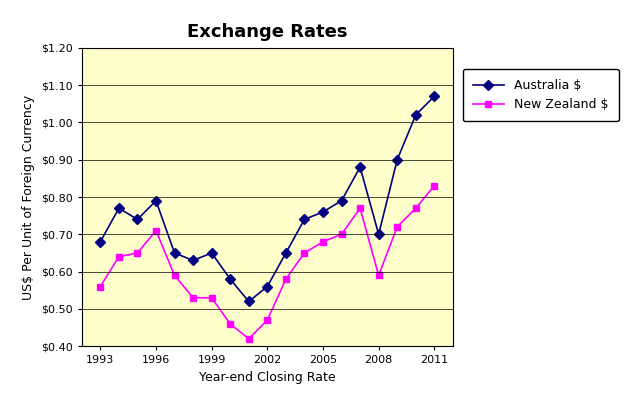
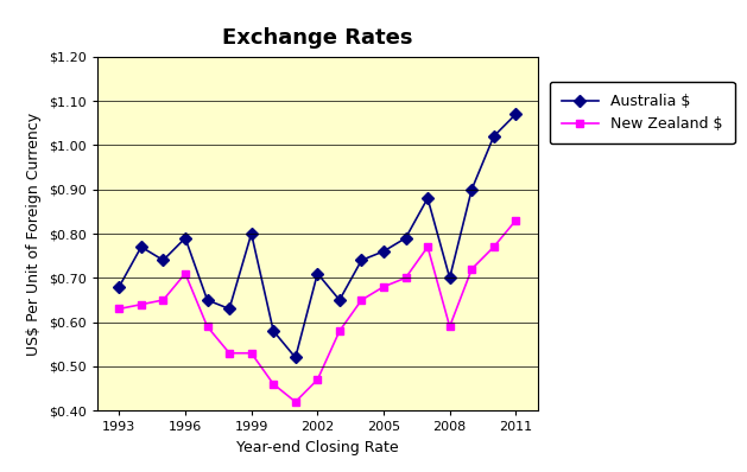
New Zealand $/1993: $0.56 -> $0.63
Australia $/1999: $0.65 -> $0.80
Australia $/2002: $0.56 -> $0.71
